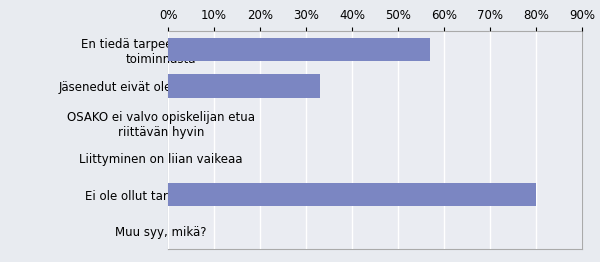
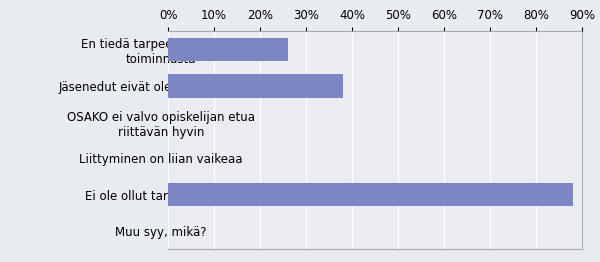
En tiedä tarpeeksi OSAKOn toiminnasta: 57% -> 26%
Jäsenedut eivät ole riittävän hyvät: 33% -> 38%
Ei ole ollut tarvetta liittyä: 80% -> 88%
